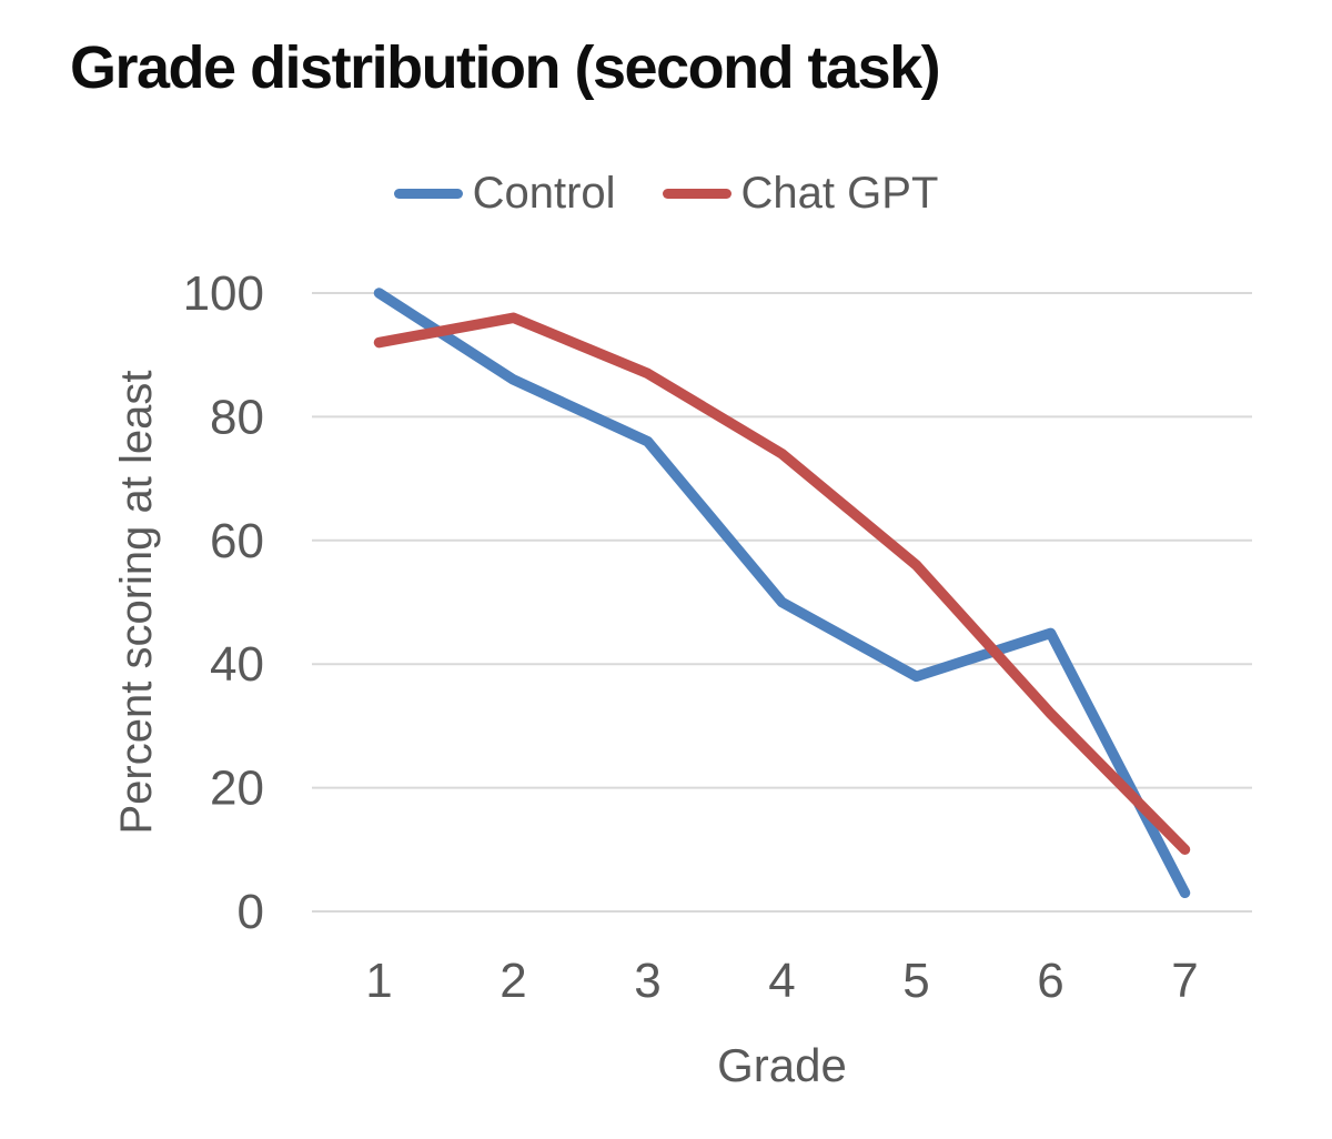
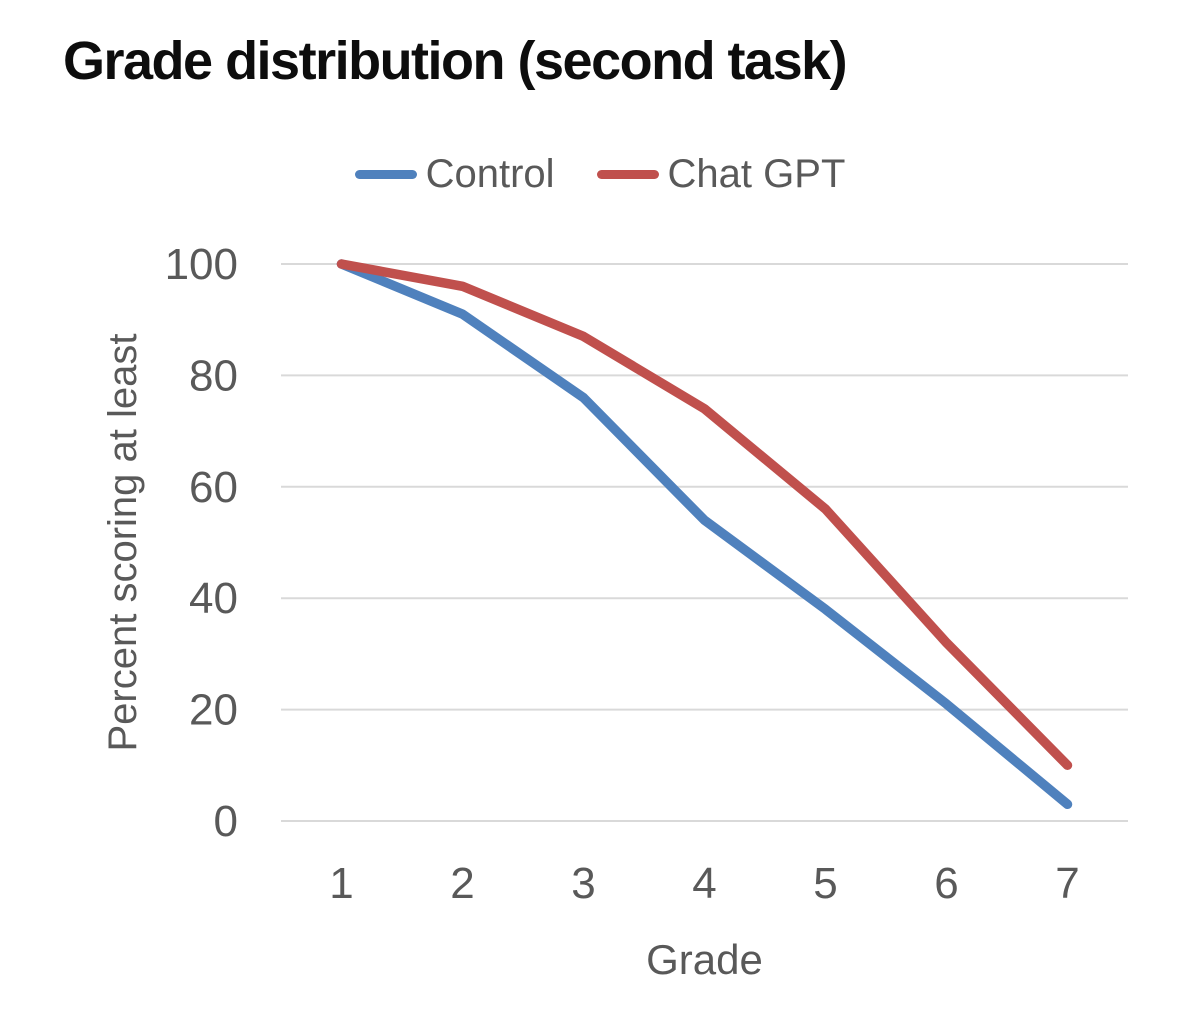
Chat GPT/1: 92 -> 100
Control/2: 86 -> 91
Control/4: 50 -> 54
Control/6: 45 -> 21
